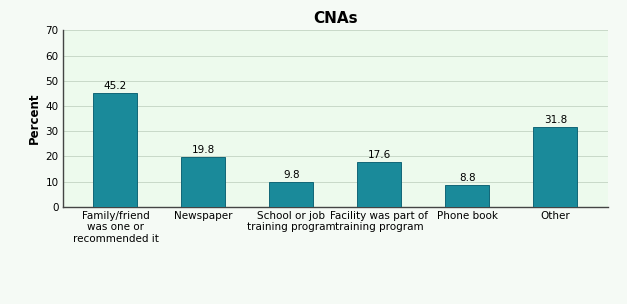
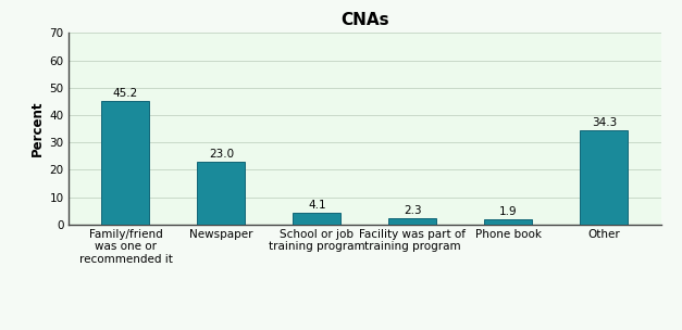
Newspaper: 19.8 -> 23.0
School or job training program: 9.8 -> 4.1
Facility was part of training program: 17.6 -> 2.3
Phone book: 8.8 -> 1.9
Other: 31.8 -> 34.3
